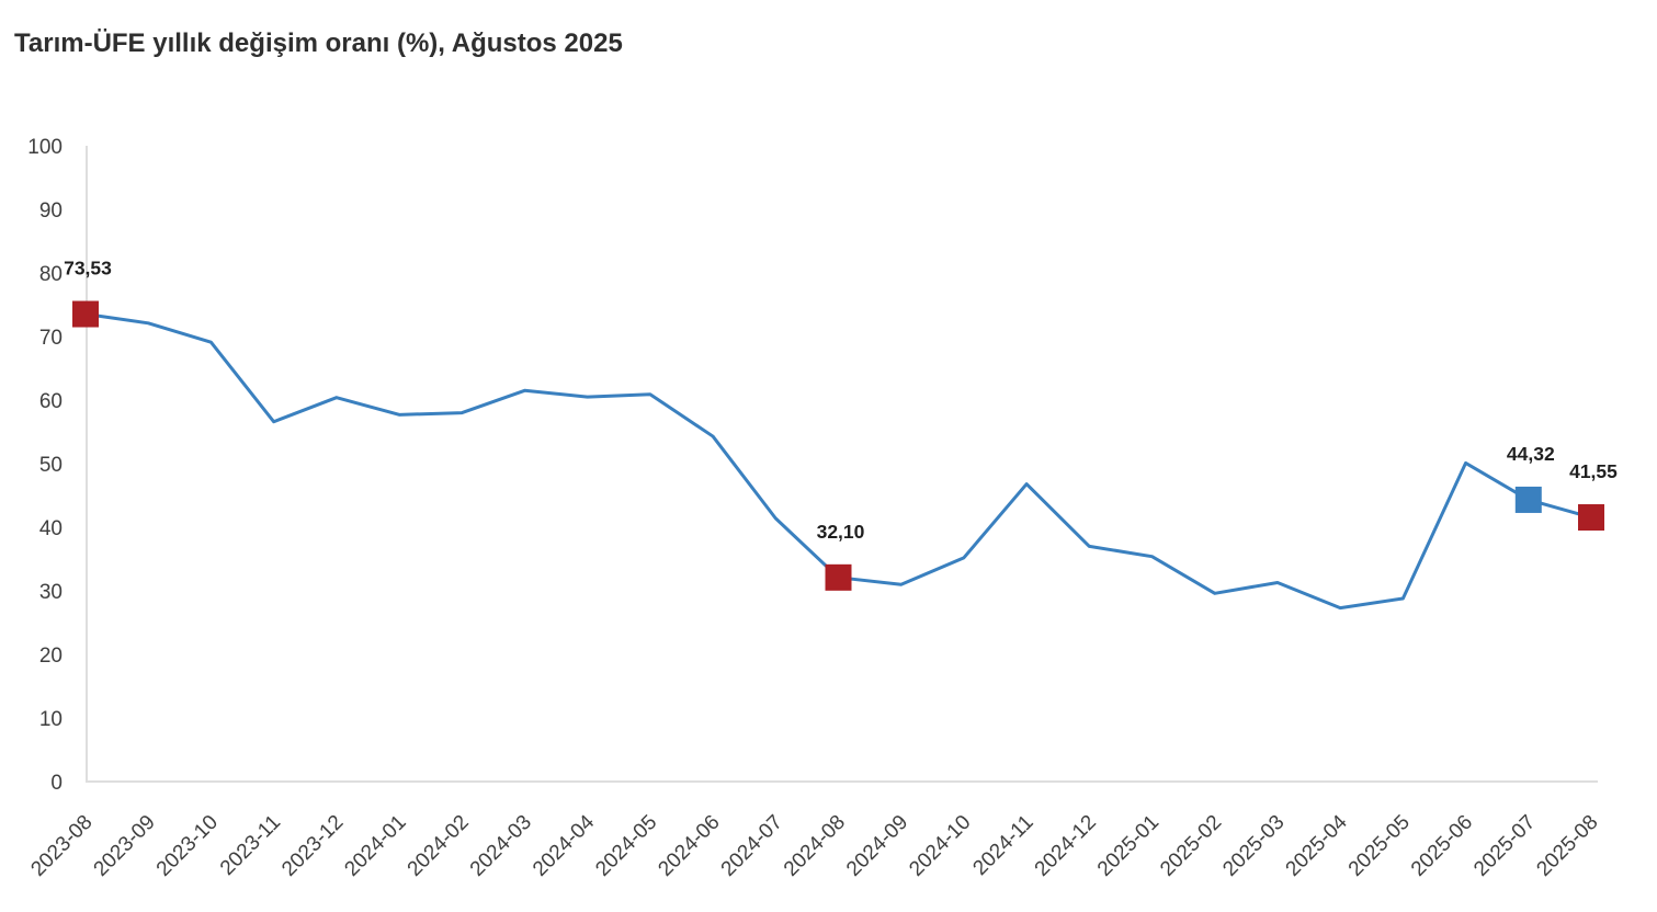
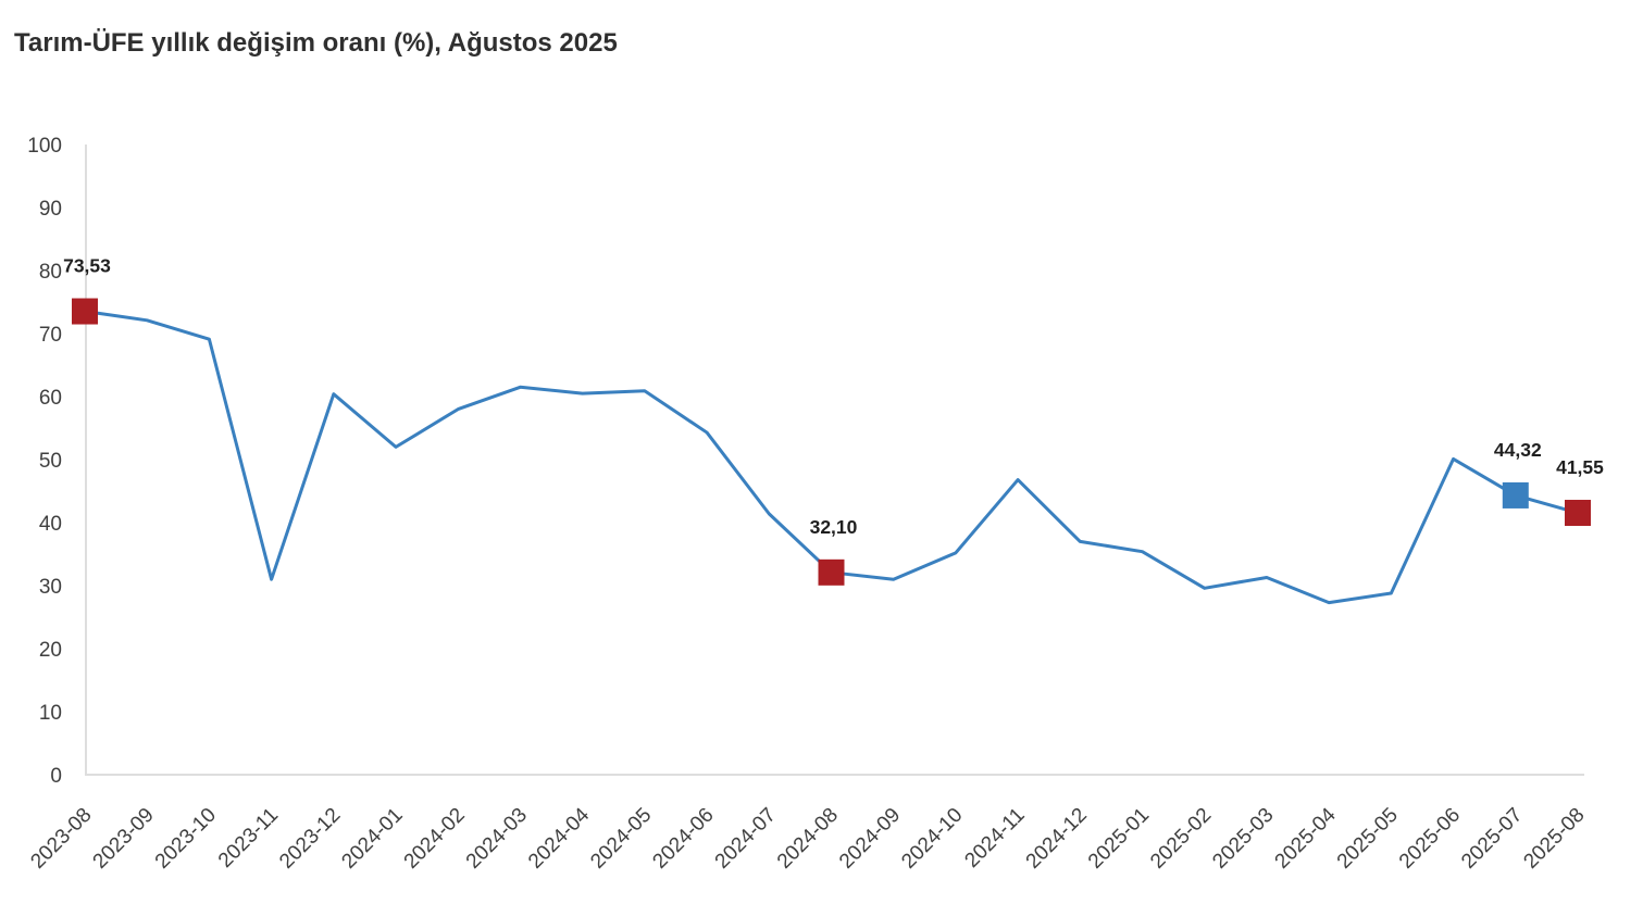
2023-11: 57 -> 31
2024-01: 58 -> 52
